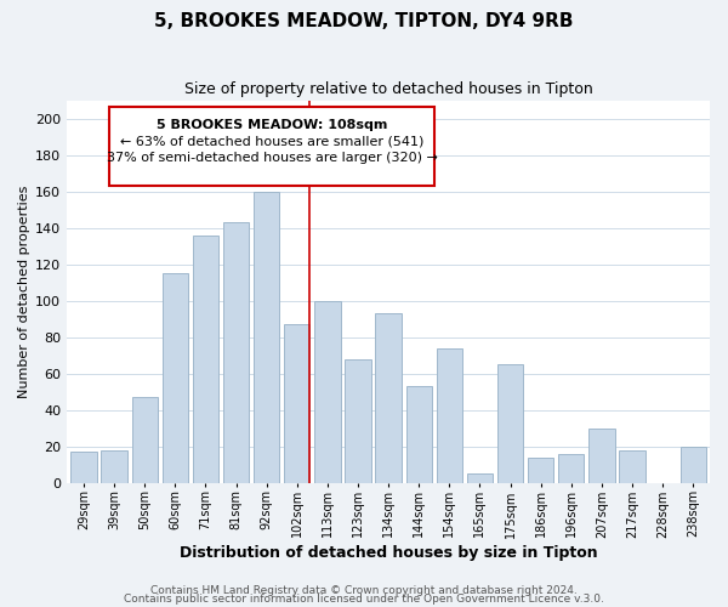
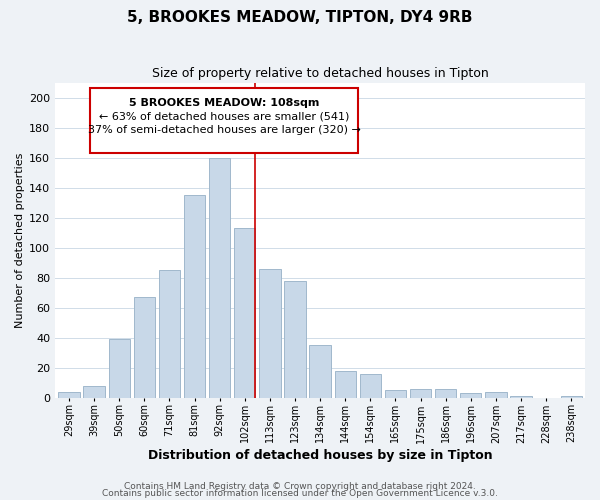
29sqm: 17 -> 4
39sqm: 18 -> 8
50sqm: 47 -> 39
60sqm: 115 -> 67
71sqm: 136 -> 85
81sqm: 143 -> 135
102sqm: 87 -> 113
113sqm: 100 -> 86
123sqm: 68 -> 78
134sqm: 93 -> 35
144sqm: 53 -> 18
154sqm: 74 -> 16
175sqm: 65 -> 6
186sqm: 14 -> 6
196sqm: 16 -> 3
207sqm: 30 -> 4
217sqm: 18 -> 1
238sqm: 20 -> 1
